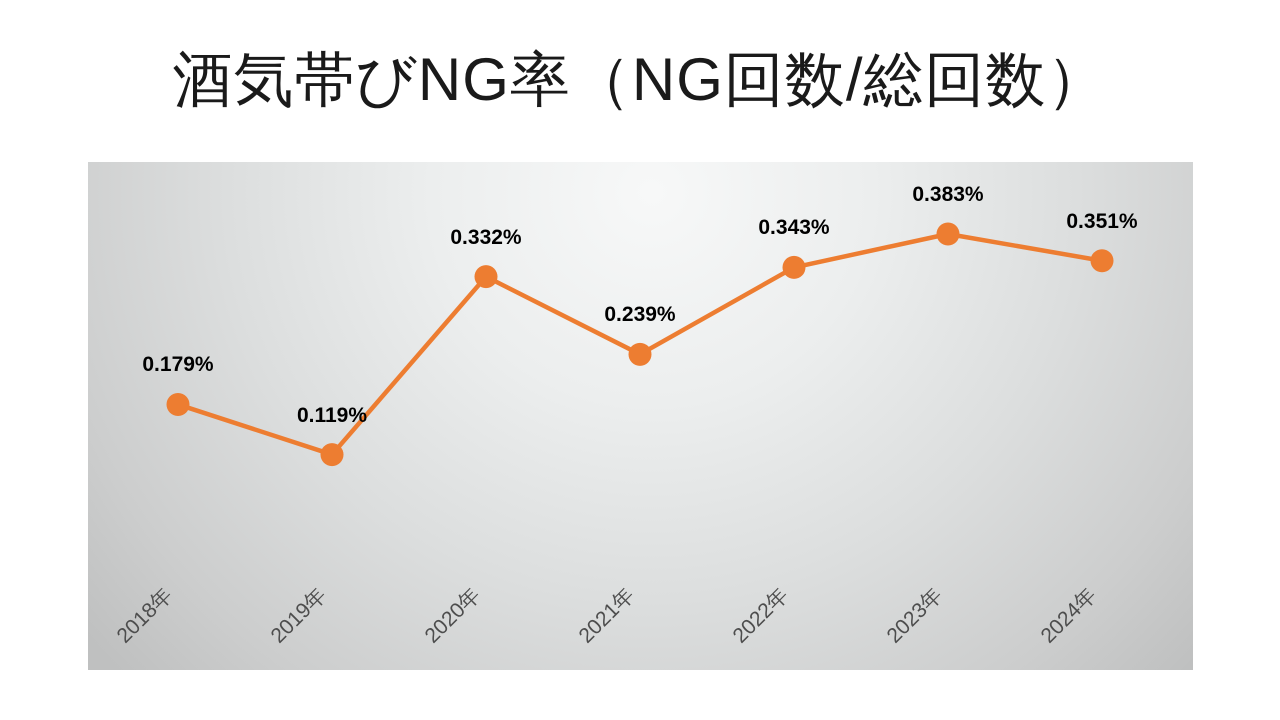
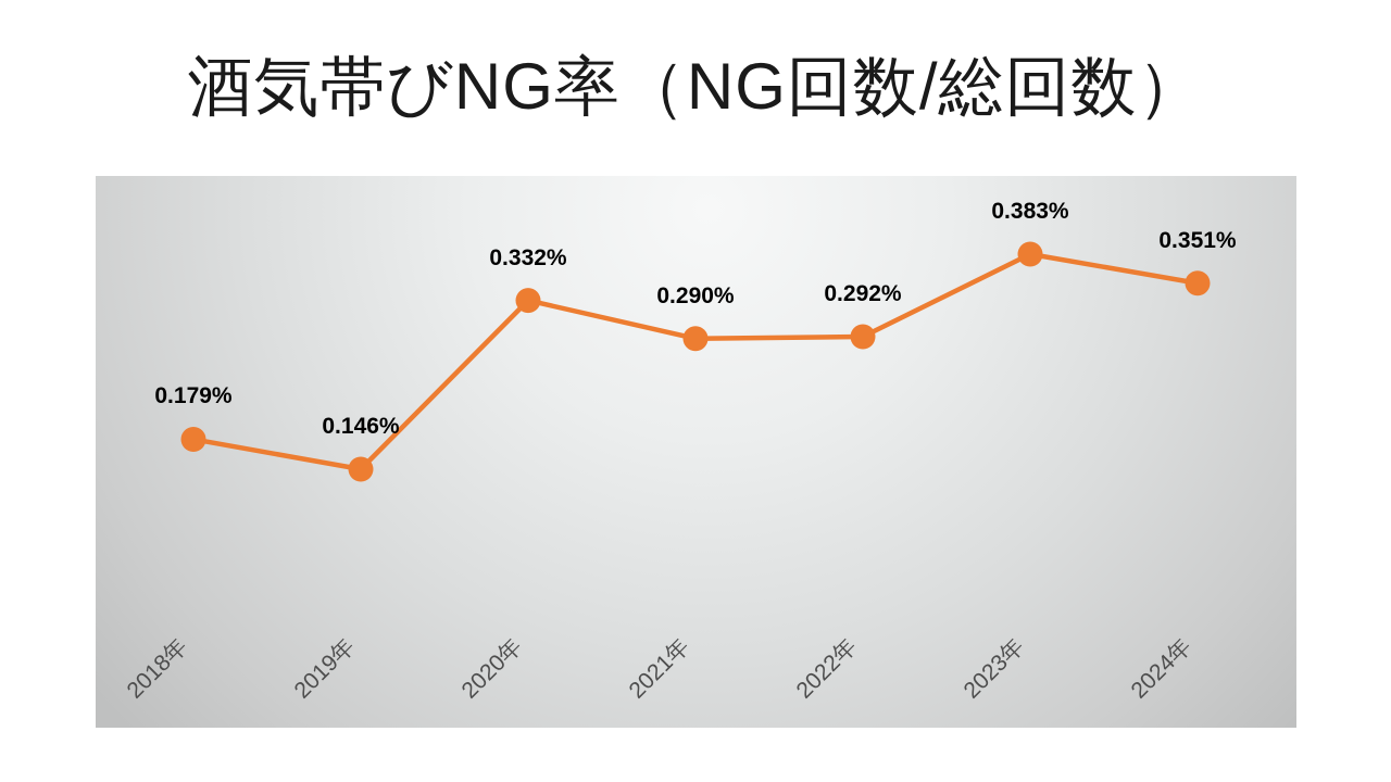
2019年: 0.119% -> 0.146%
2021年: 0.239% -> 0.290%
2022年: 0.343% -> 0.292%
